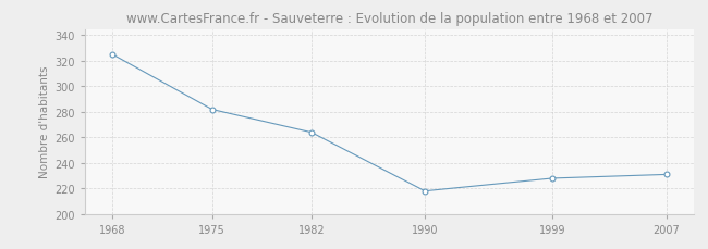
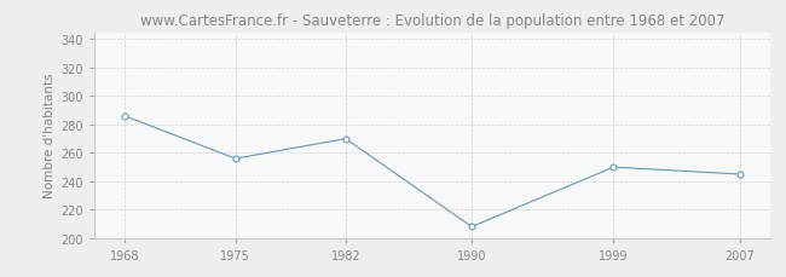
1968: 325 -> 286
1975: 282 -> 256
1982: 264 -> 270
1990: 218 -> 208
1999: 228 -> 250
2007: 231 -> 245
